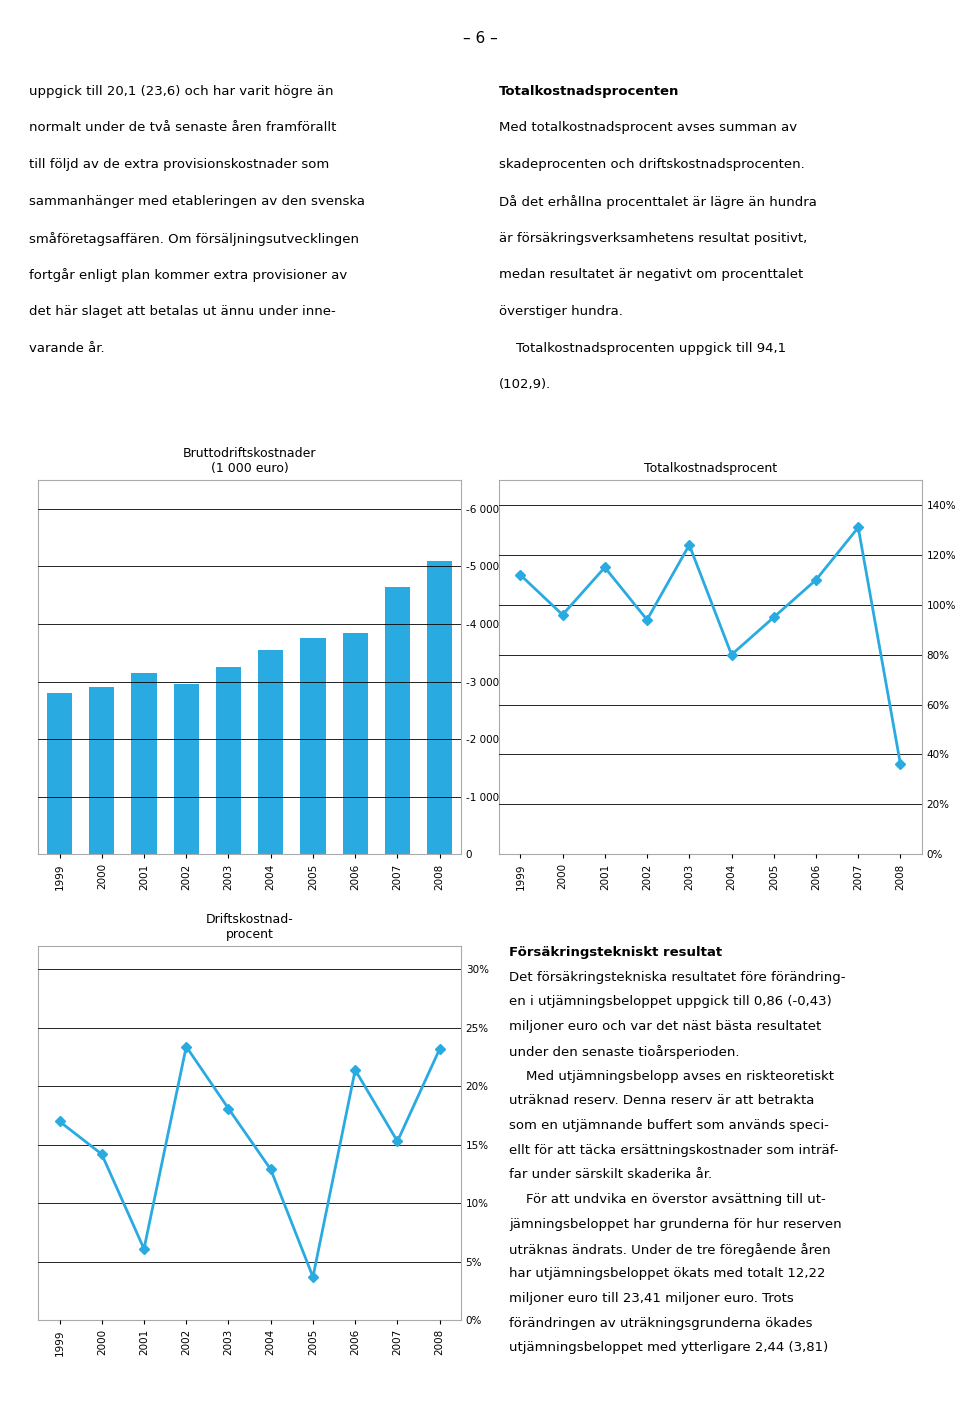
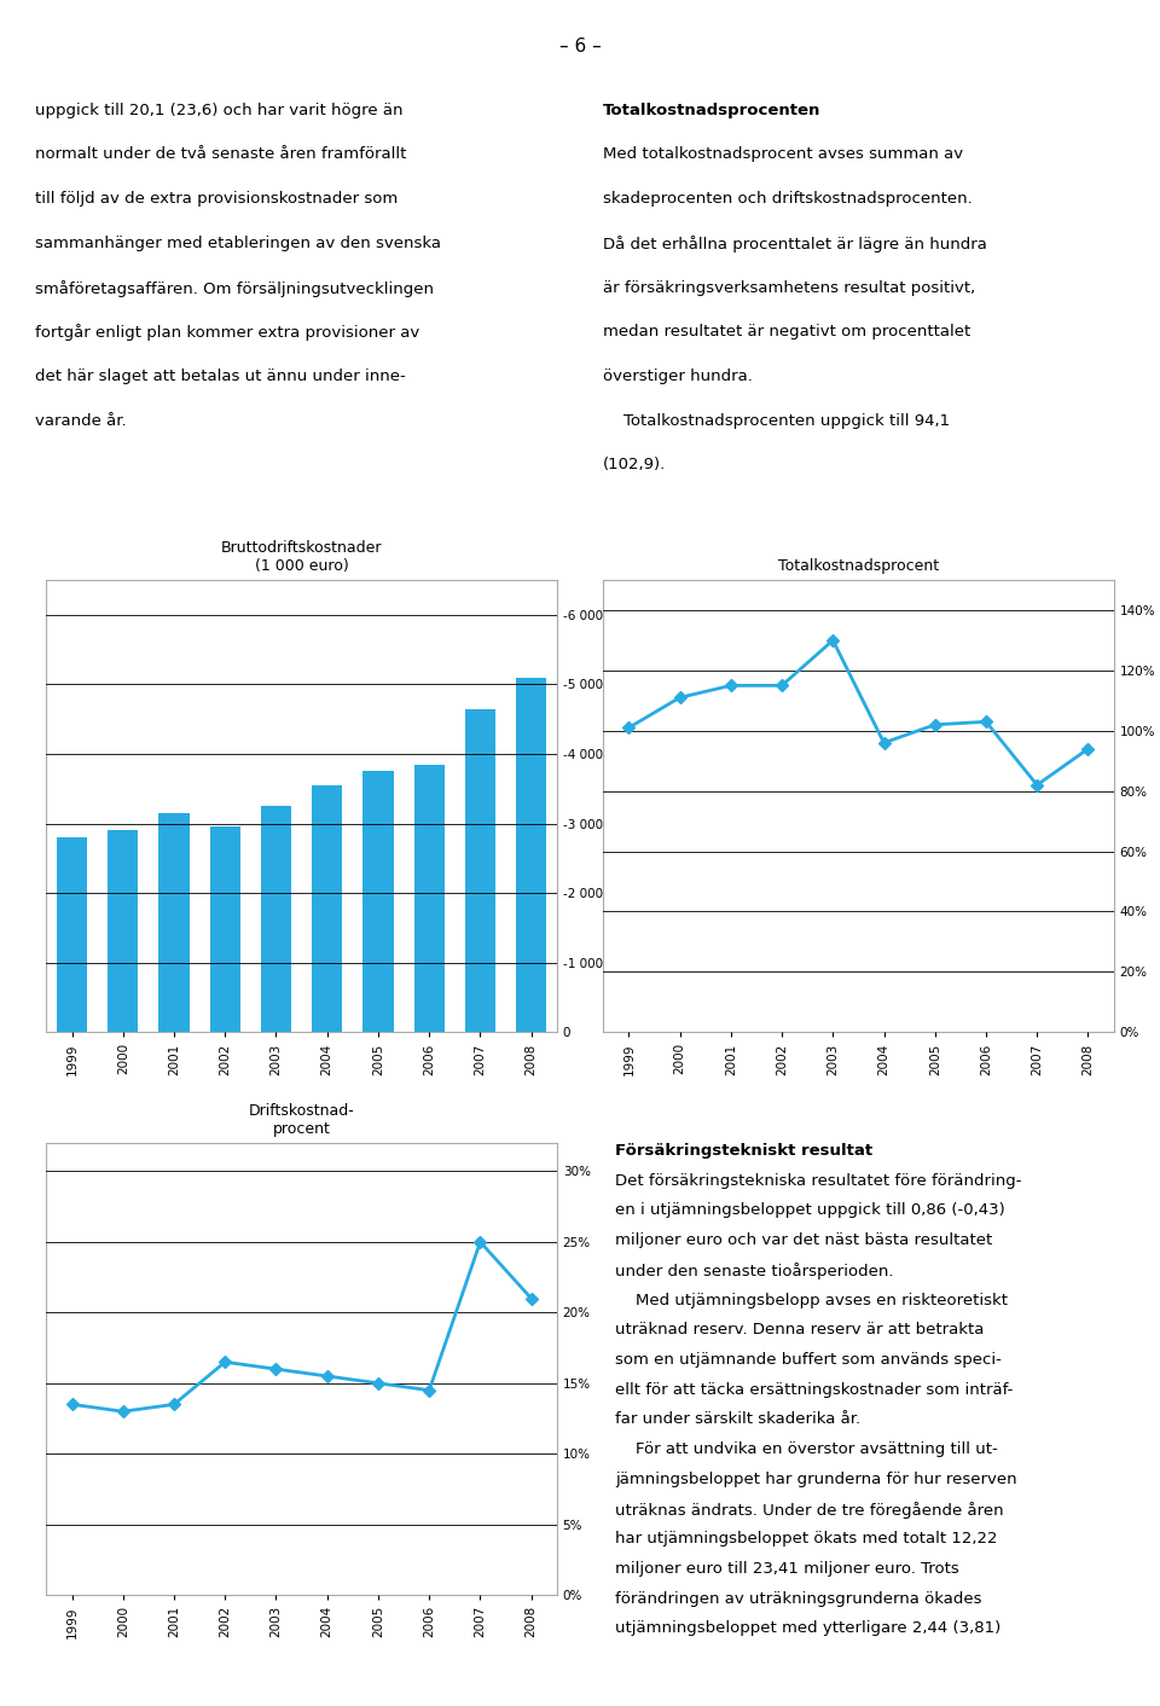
Totalkostnadsprocent/1999: 112% -> 101%
Totalkostnadsprocent/2000: 96% -> 111%
Totalkostnadsprocent/2002: 94% -> 115%
Totalkostnadsprocent/2003: 124% -> 130%
Totalkostnadsprocent/2004: 80% -> 96%
Totalkostnadsprocent/2005: 95% -> 102%
Totalkostnadsprocent/2006: 110% -> 103%
Totalkostnadsprocent/2007: 131% -> 82%
Totalkostnadsprocent/2008: 36% -> 94%
Driftskostnad- procent/1999: 17.0% -> 13.5%
Driftskostnad- procent/2000: 14.2% -> 13.0%
Driftskostnad- procent/2001: 6.1% -> 13.5%
Driftskostnad- procent/2002: 23.4% -> 16.5%
Driftskostnad- procent/2003: 18.1% -> 16.0%
Driftskostnad- procent/2004: 12.9% -> 15.5%
Driftskostnad- procent/2005: 3.7% -> 15.0%
Driftskostnad- procent/2006: 21.4% -> 14.5%
Driftskostnad- procent/2007: 15.3% -> 25.0%
Driftskostnad- procent/2008: 23.2% -> 21.0%
